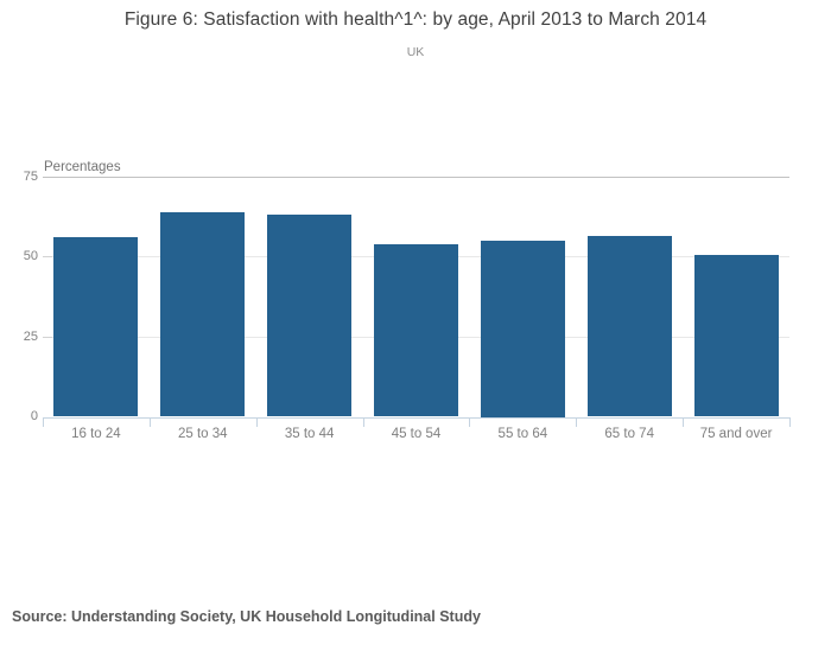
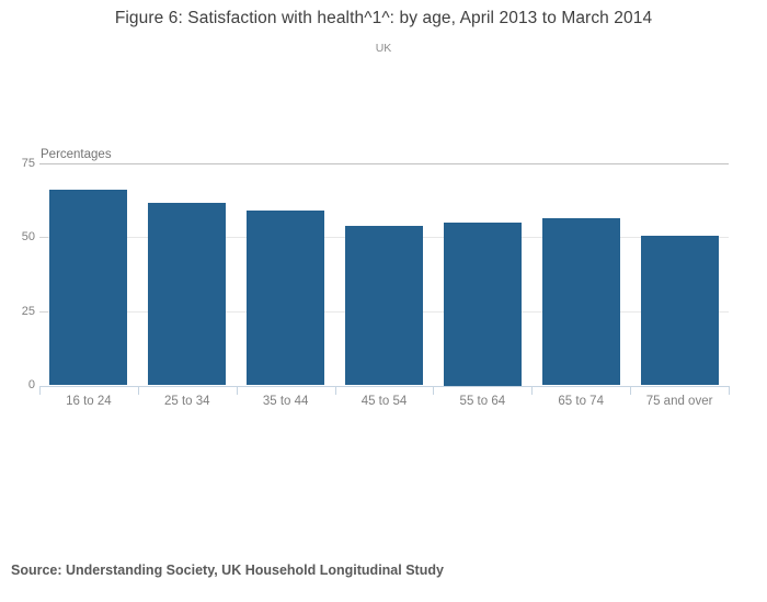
16 to 24: 56 -> 66
25 to 34: 64 -> 62
35 to 44: 63 -> 59
